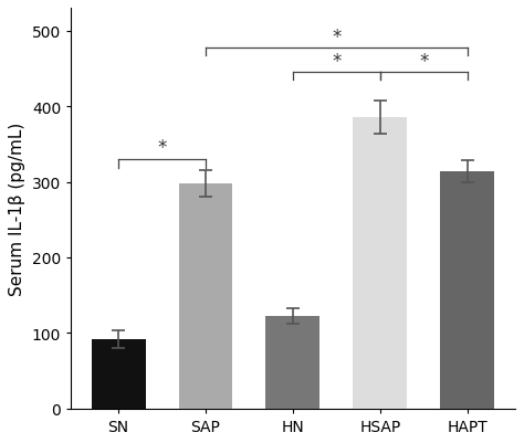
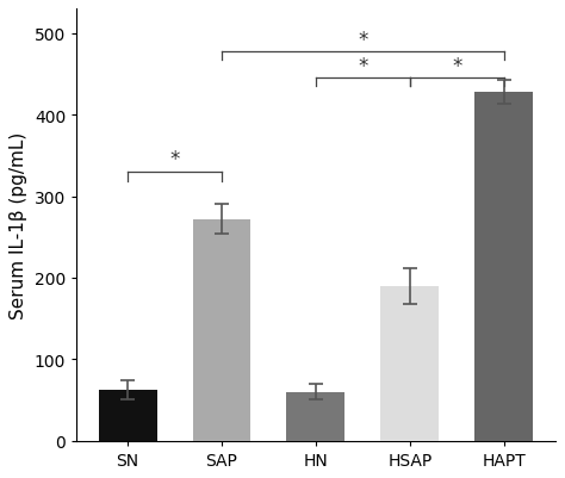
SN: 92 -> 62
SAP: 298 -> 272
HN: 122 -> 60
HSAP: 385 -> 190
HAPT: 314 -> 428
